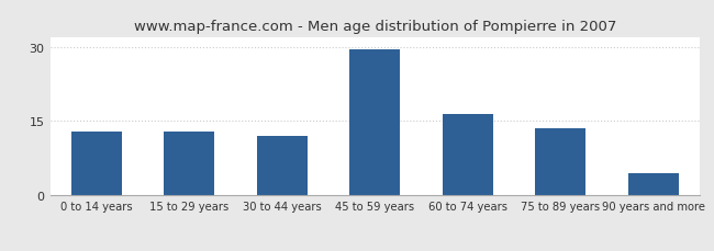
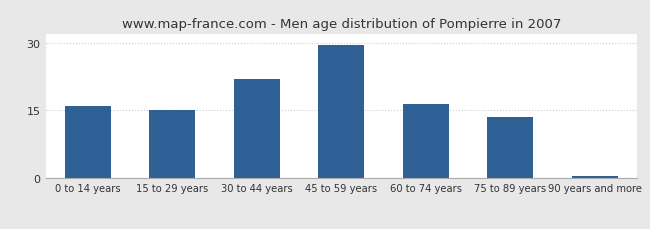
0 to 14 years: 13.0 -> 16.0
15 to 29 years: 13.0 -> 15.0
30 to 44 years: 12.0 -> 22.0
90 years and more: 4.5 -> 0.5
